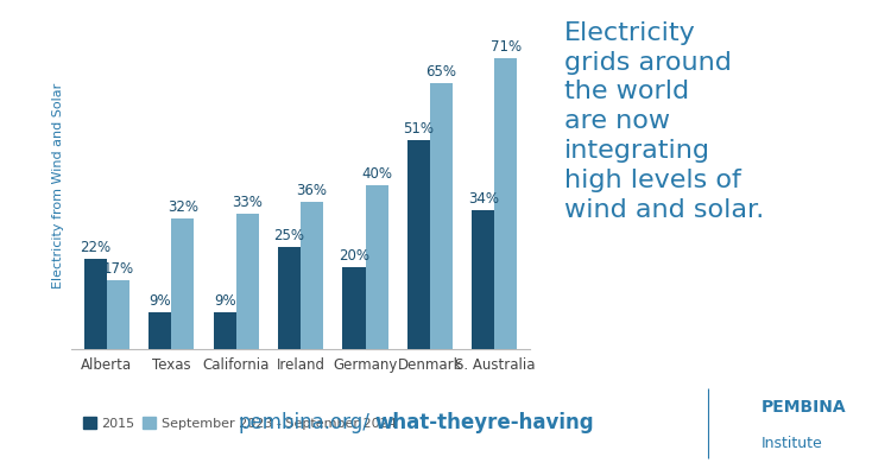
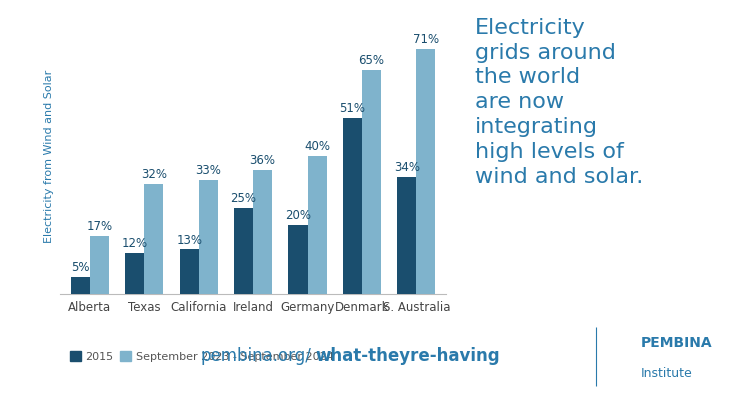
2015/Alberta: 22% -> 5%
2015/Texas: 9% -> 12%
2015/California: 9% -> 13%
